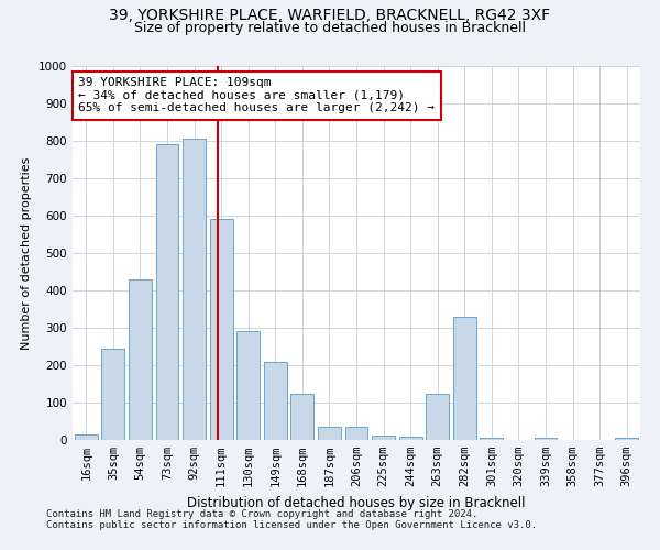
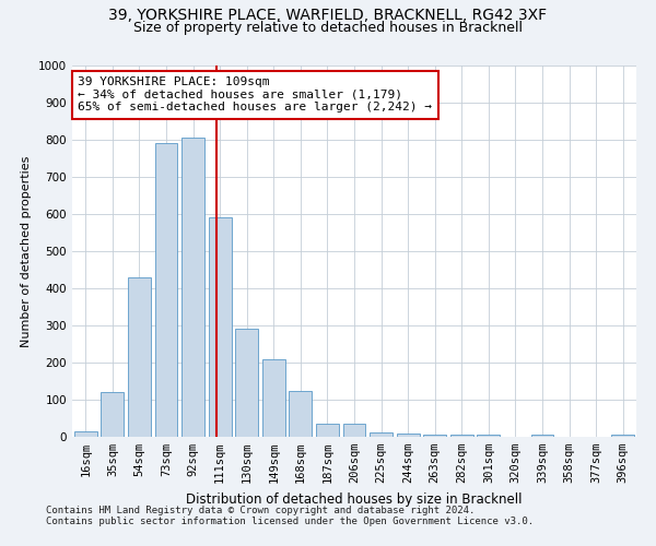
35sqm: 245 -> 120
263sqm: 125 -> 5
282sqm: 330 -> 5
